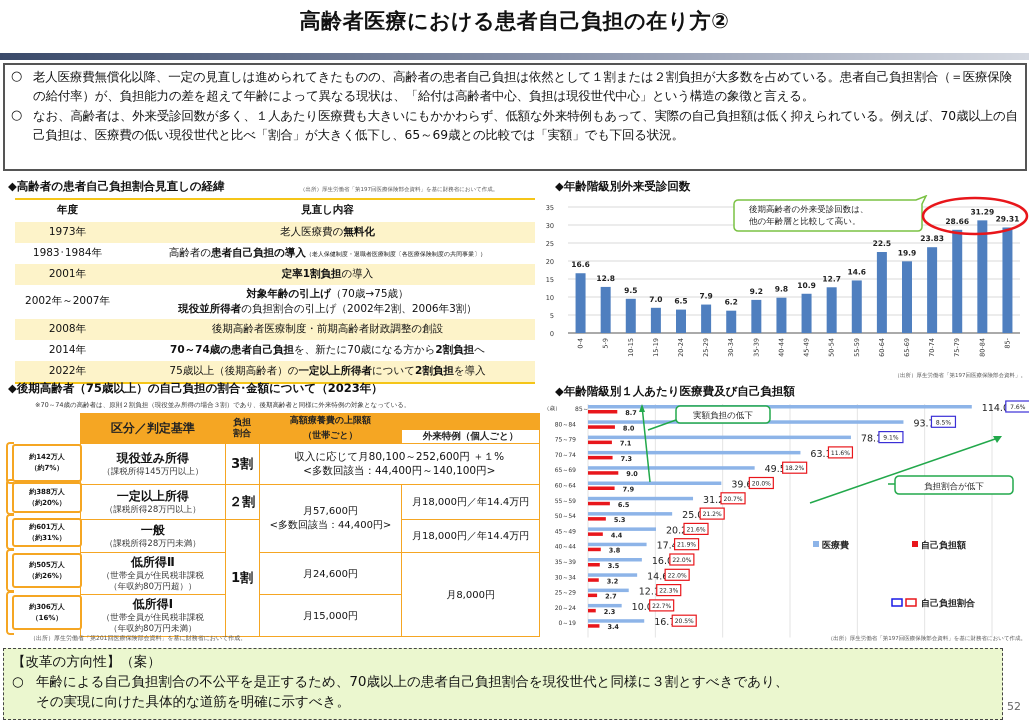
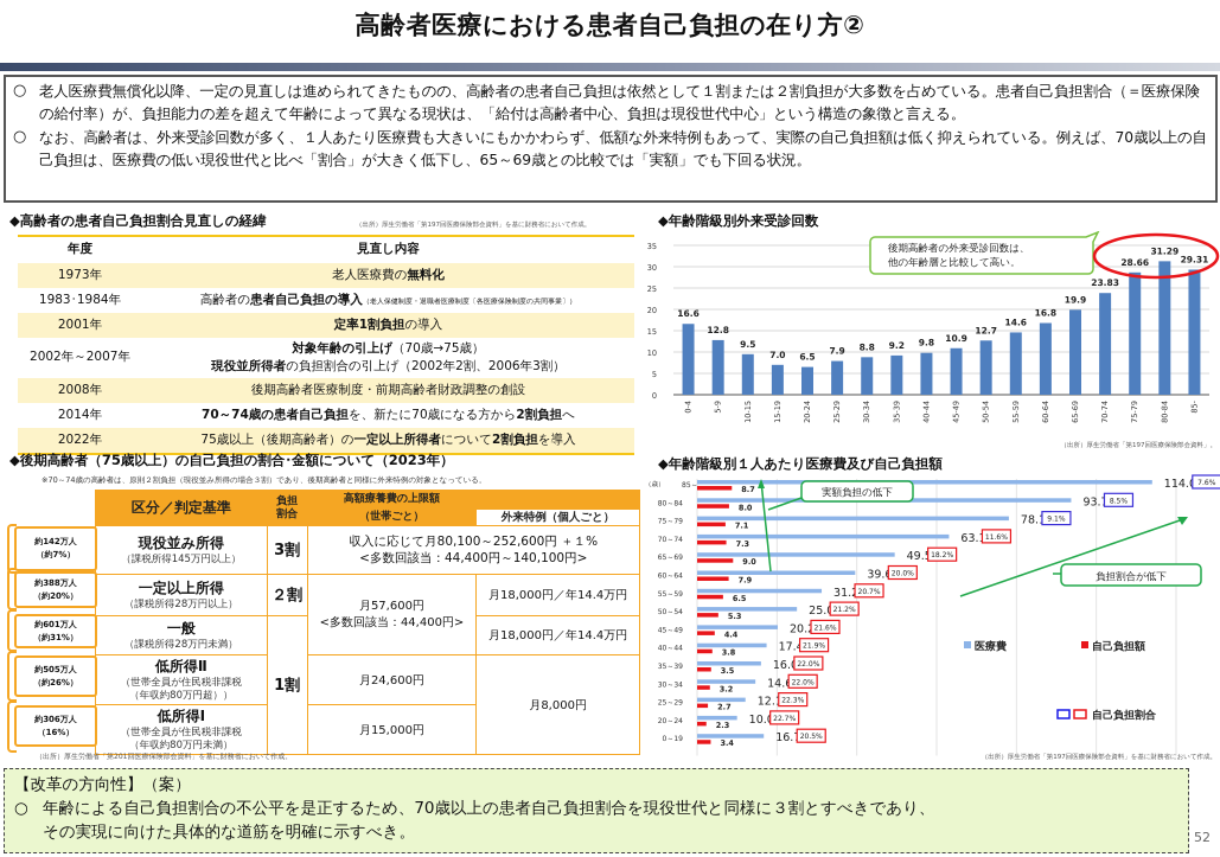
◆年齢階級別外来受診回数/30-34: 6.2 -> 8.8
◆年齢階級別外来受診回数/60-64: 22.5 -> 16.8
